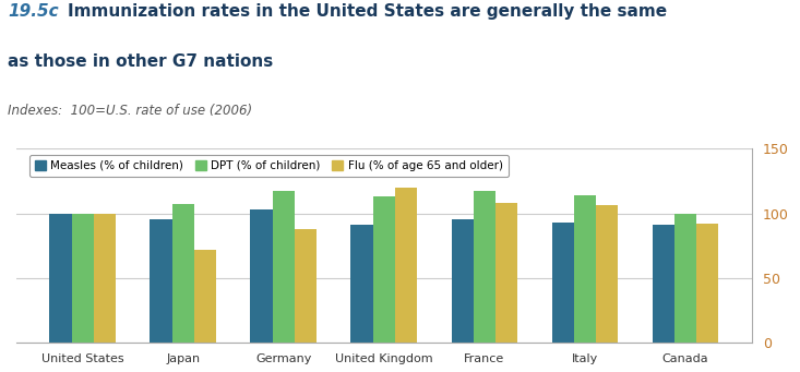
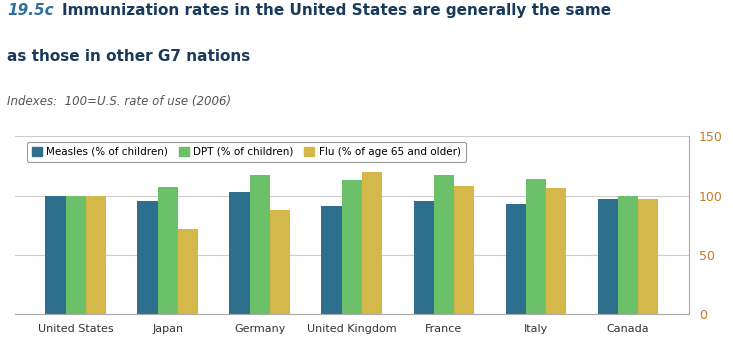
Measles (% of children)/Canada: 91 -> 97
Flu (% of age 65 and older)/Canada: 92 -> 97
